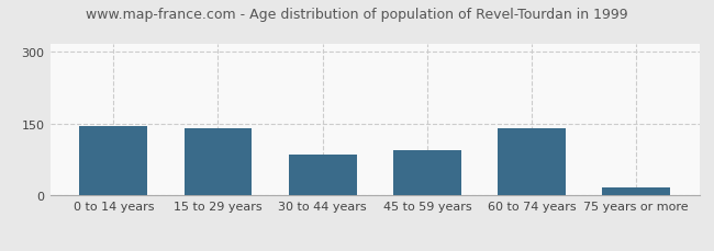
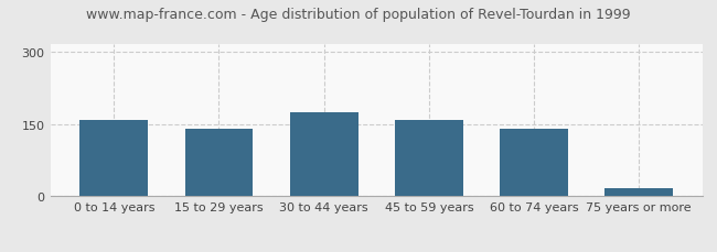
0 to 14 years: 145 -> 158
30 to 44 years: 85 -> 175
45 to 59 years: 95 -> 158
